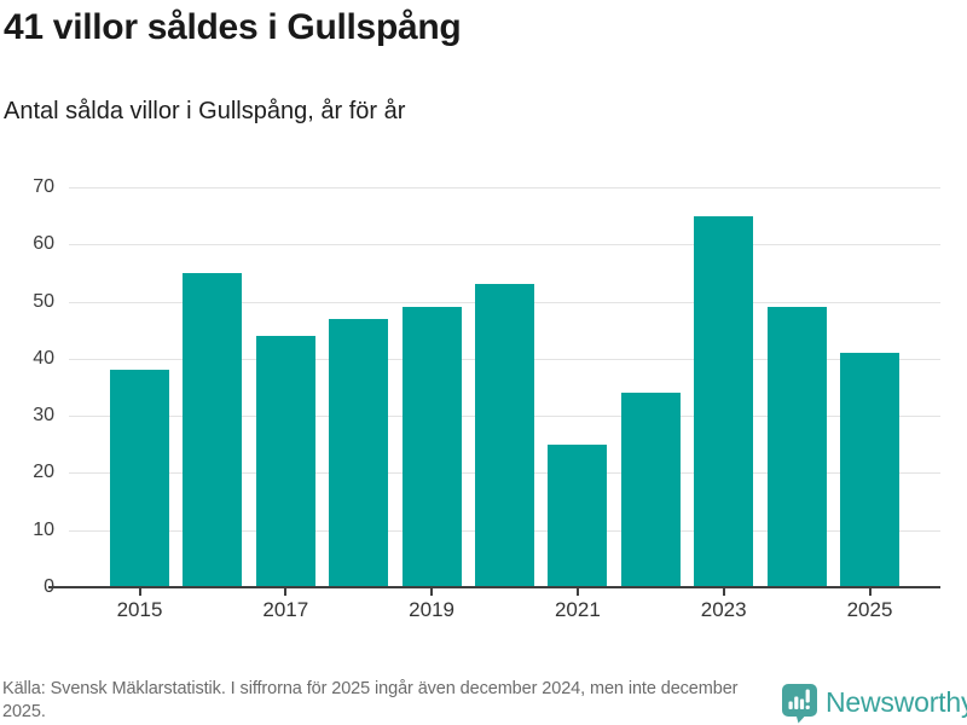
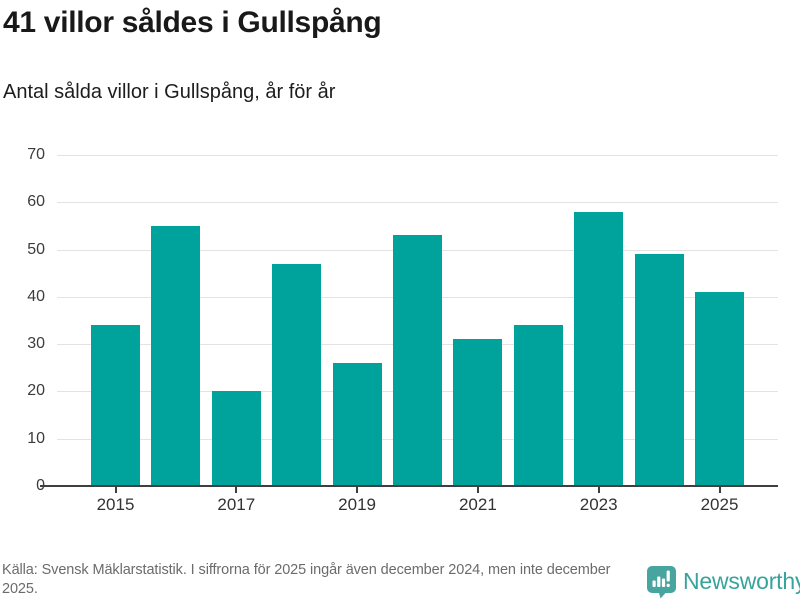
2015: 38 -> 34
2017: 44 -> 20
2019: 49 -> 26
2021: 25 -> 31
2023: 65 -> 58
